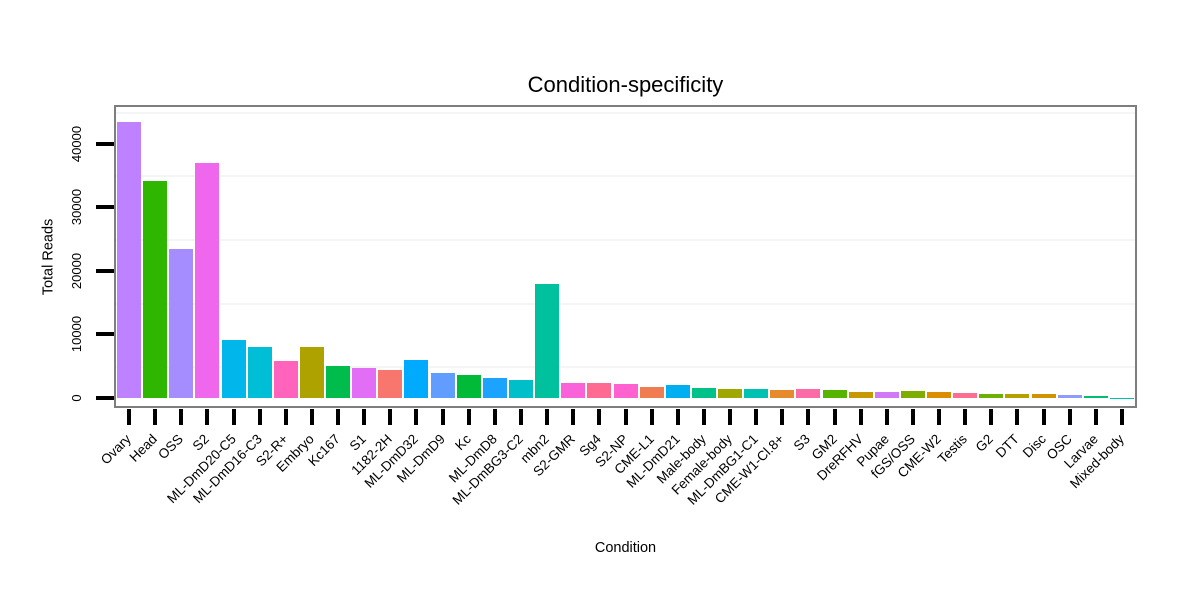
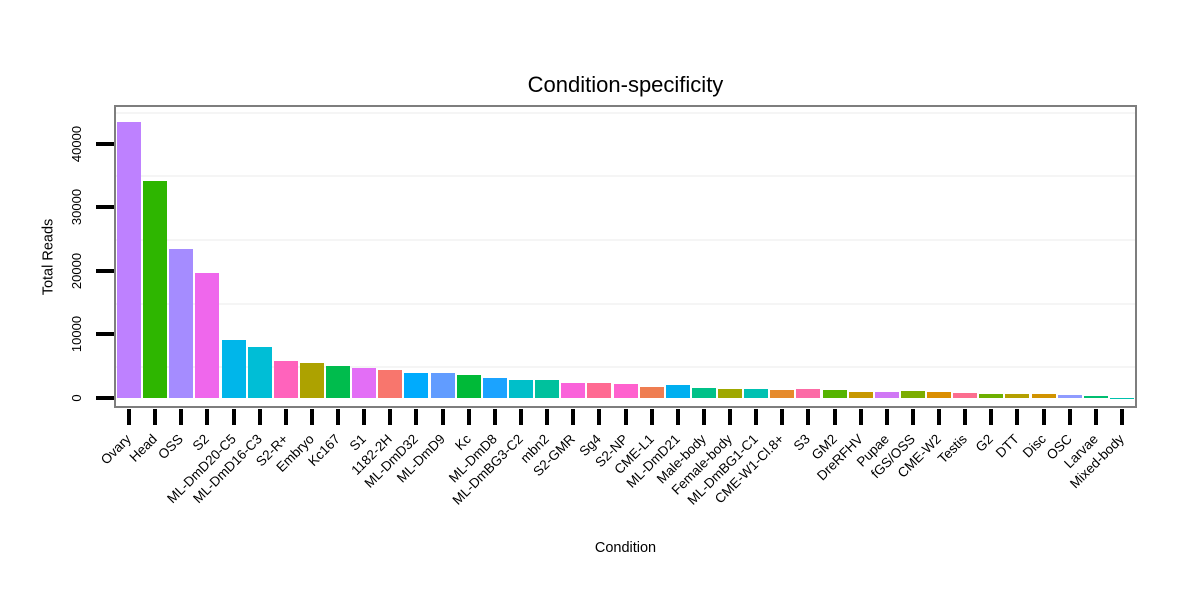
S2: 37000 -> 20000
Embryo: 8000 -> 6000
ML-DmD32: 6000 -> 4000
mbn2: 18000 -> 3000
